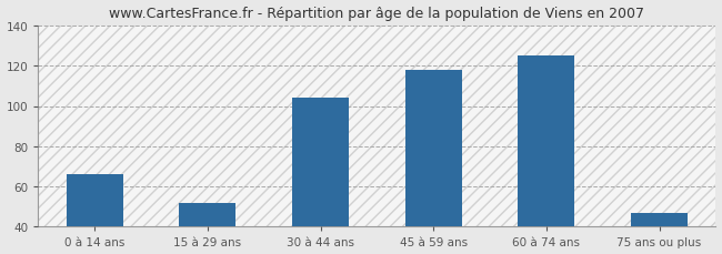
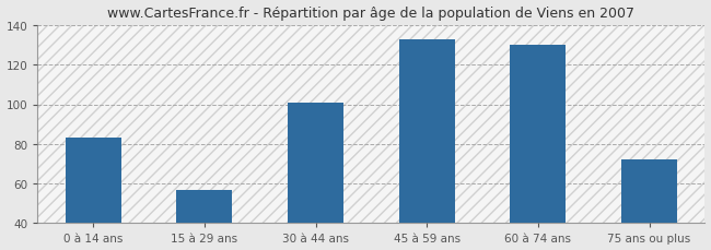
0 à 14 ans: 66 -> 83
15 à 29 ans: 52 -> 57
30 à 44 ans: 104 -> 101
45 à 59 ans: 118 -> 133
60 à 74 ans: 125 -> 130
75 ans ou plus: 47 -> 72
